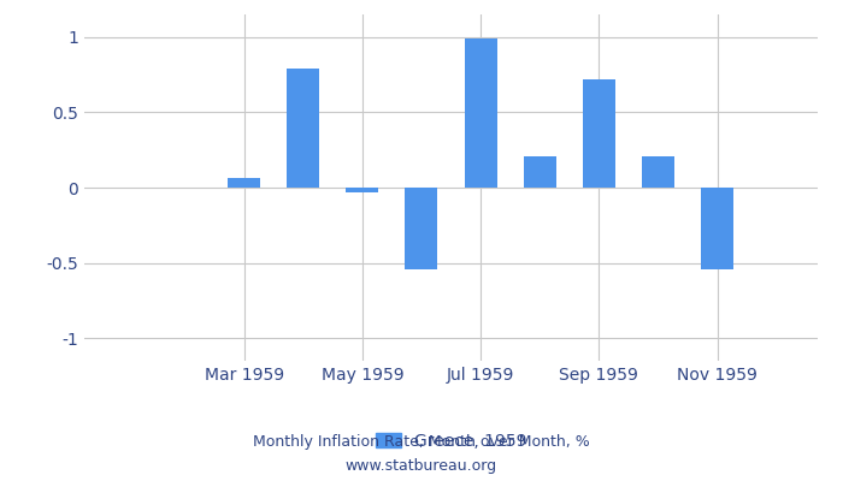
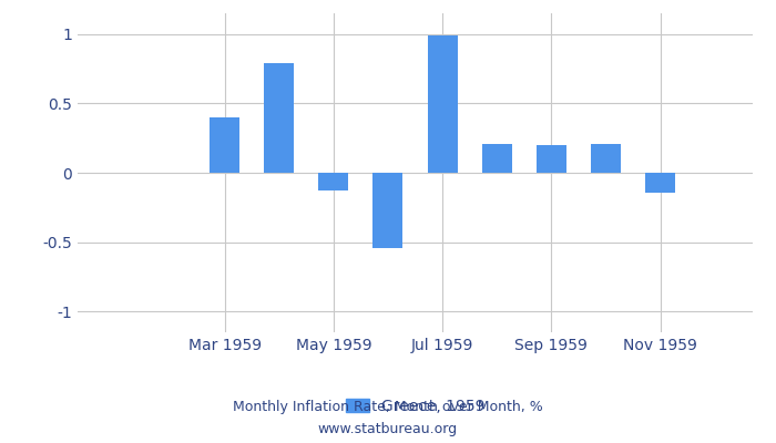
Mar 1959: 0.06 -> 0.40
May 1959: -0.03 -> -0.13
Sep 1959: 0.72 -> 0.20
Nov 1959: -0.54 -> -0.14
